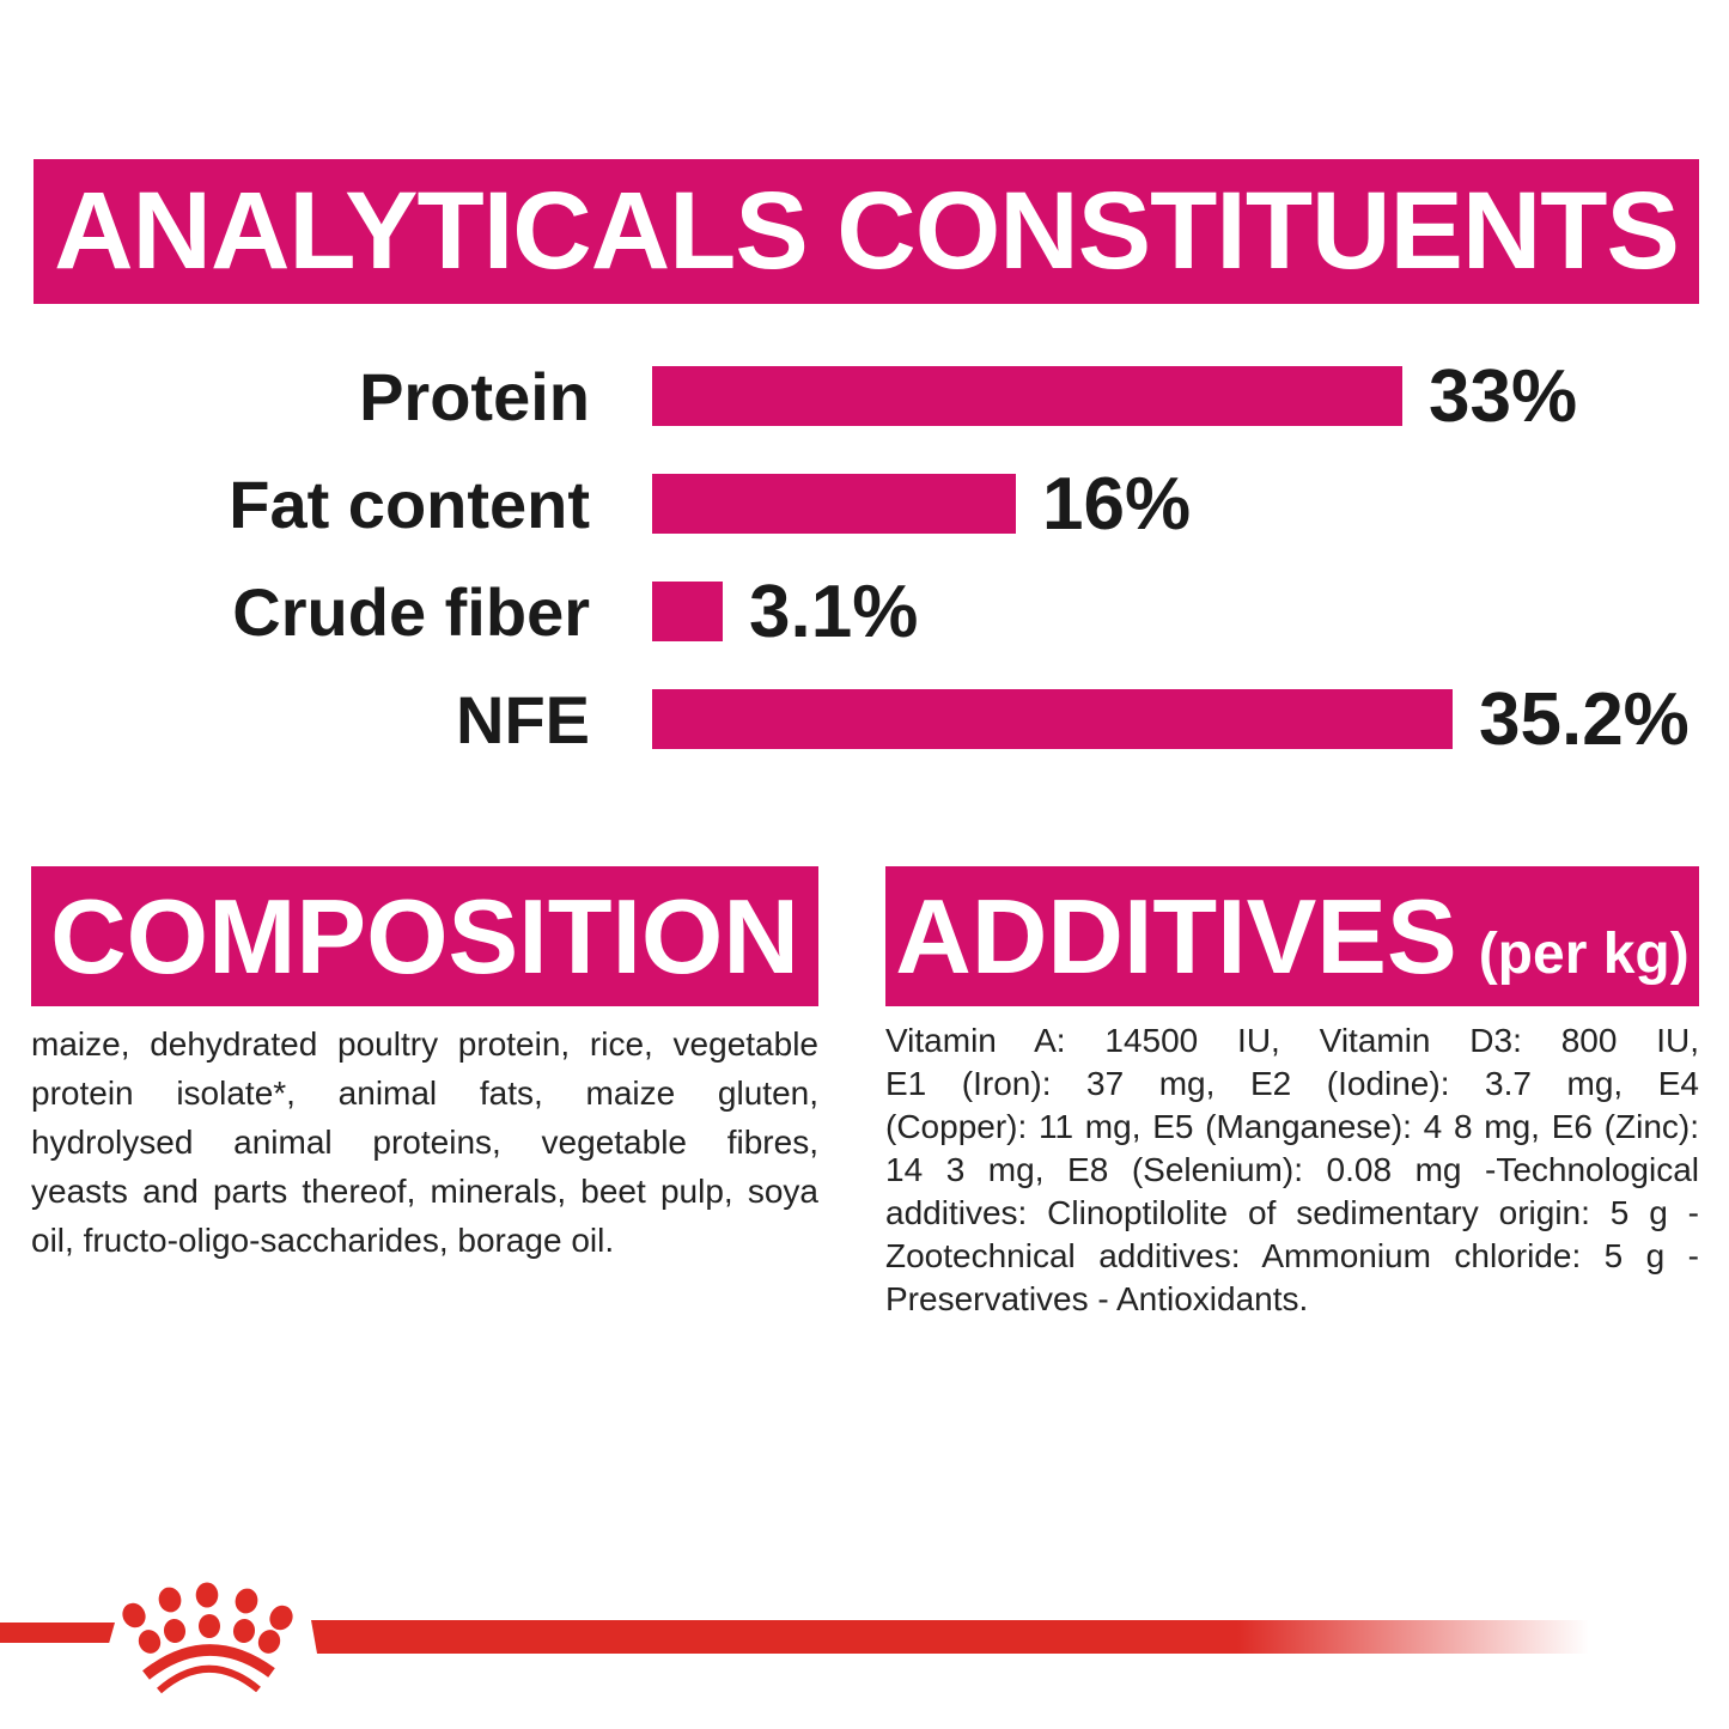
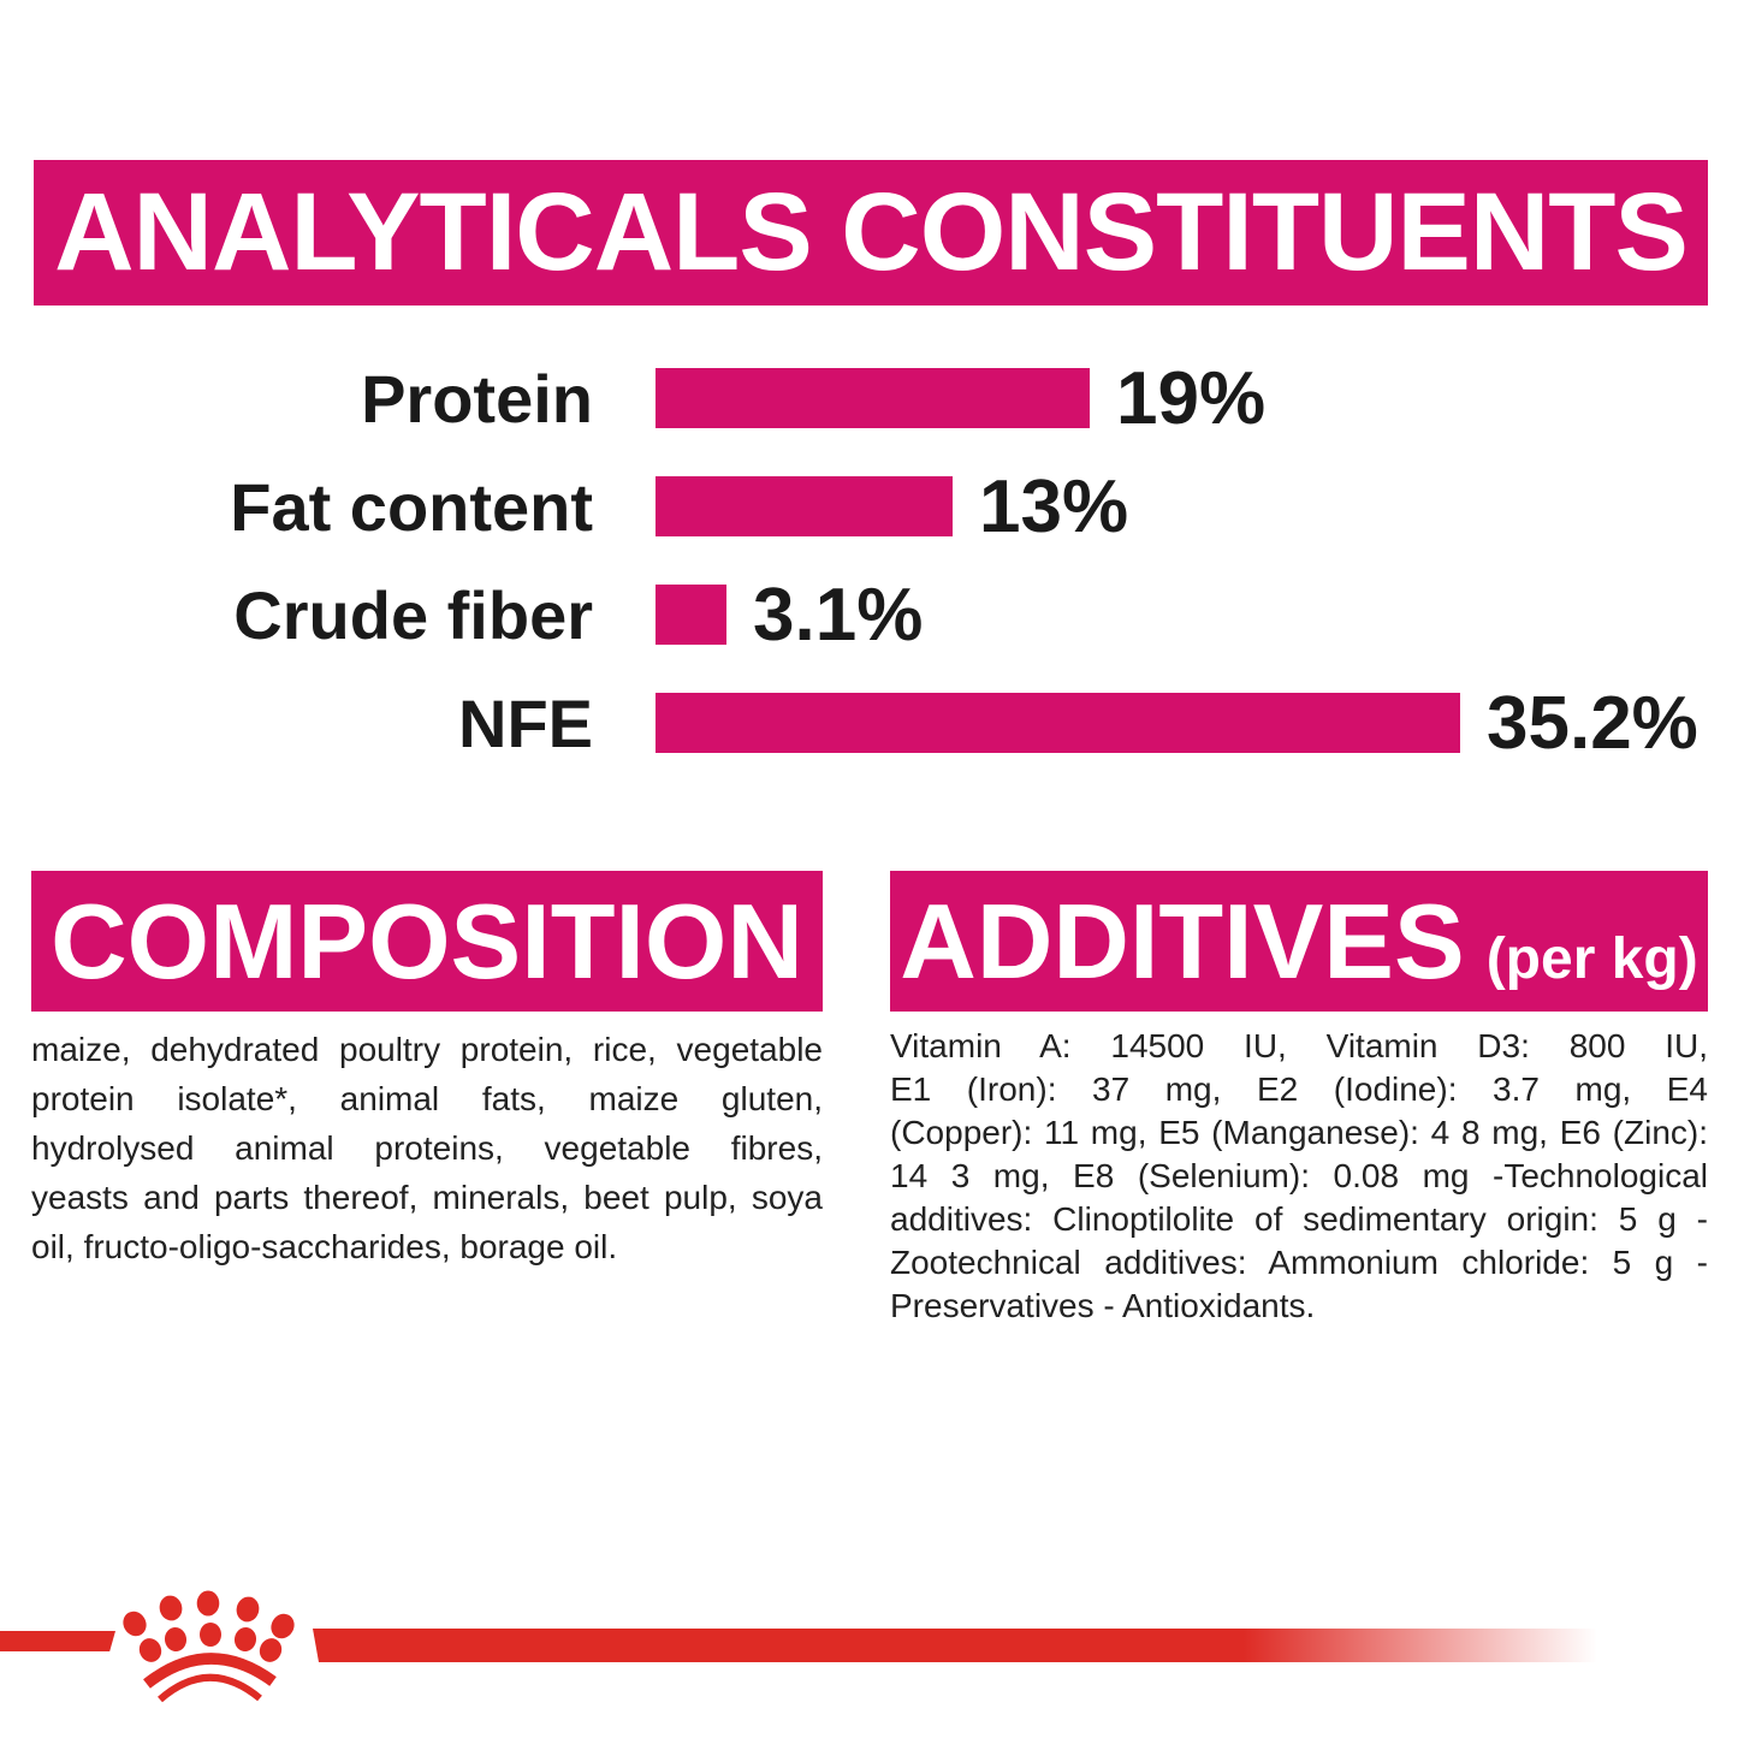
Protein: 33% -> 19%
Fat content: 16% -> 13%
